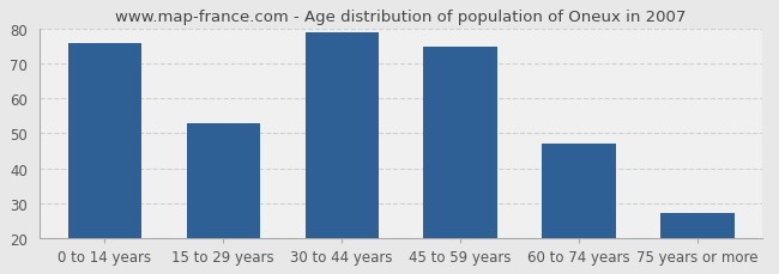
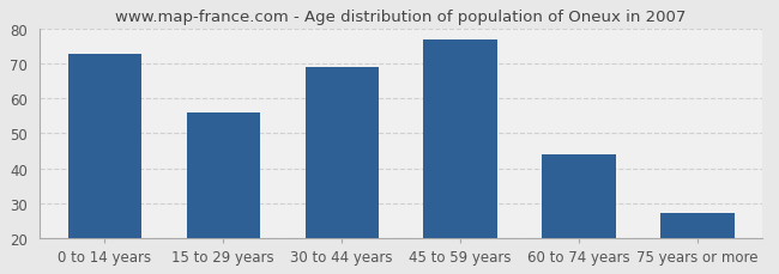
0 to 14 years: 76 -> 73
15 to 29 years: 53 -> 56
30 to 44 years: 79 -> 69
45 to 59 years: 75 -> 77
60 to 74 years: 47 -> 44
